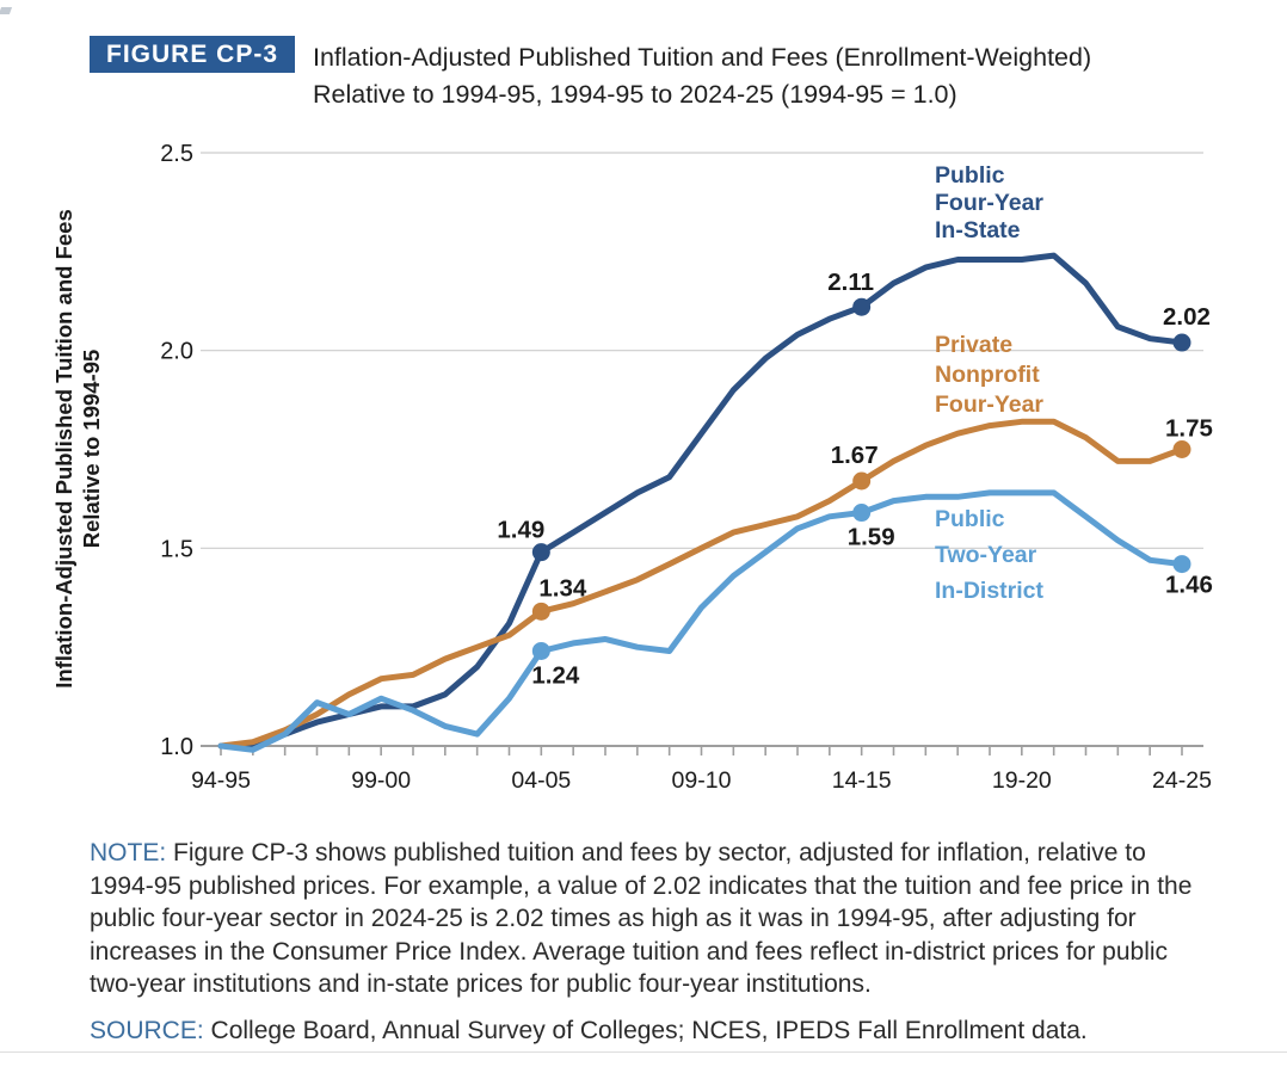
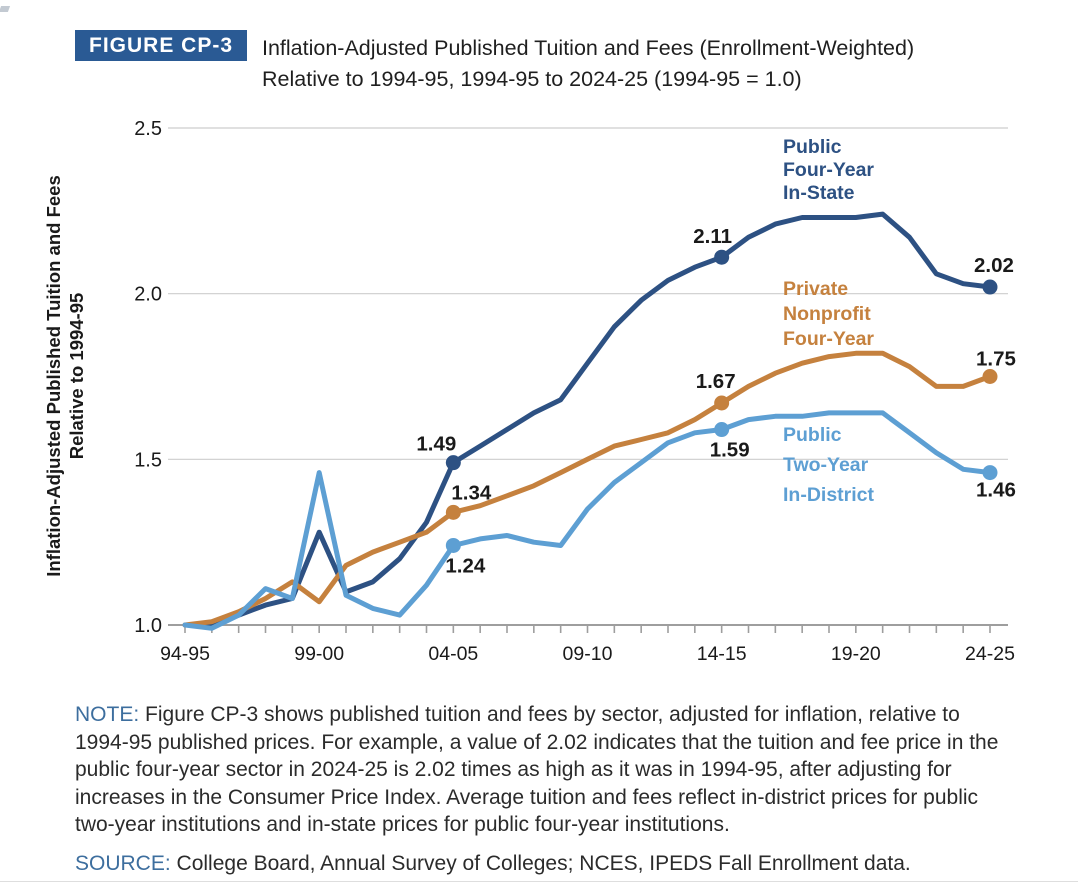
Public Four-Year In-State/99-00: 1.10 -> 1.28
Private Nonprofit Four-Year/99-00: 1.17 -> 1.07
Public Two-Year In-District/99-00: 1.12 -> 1.46
